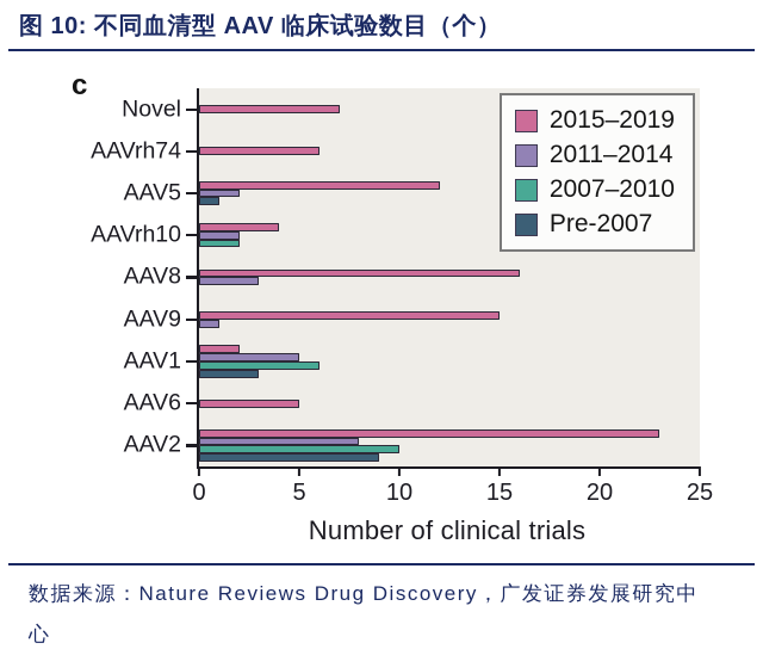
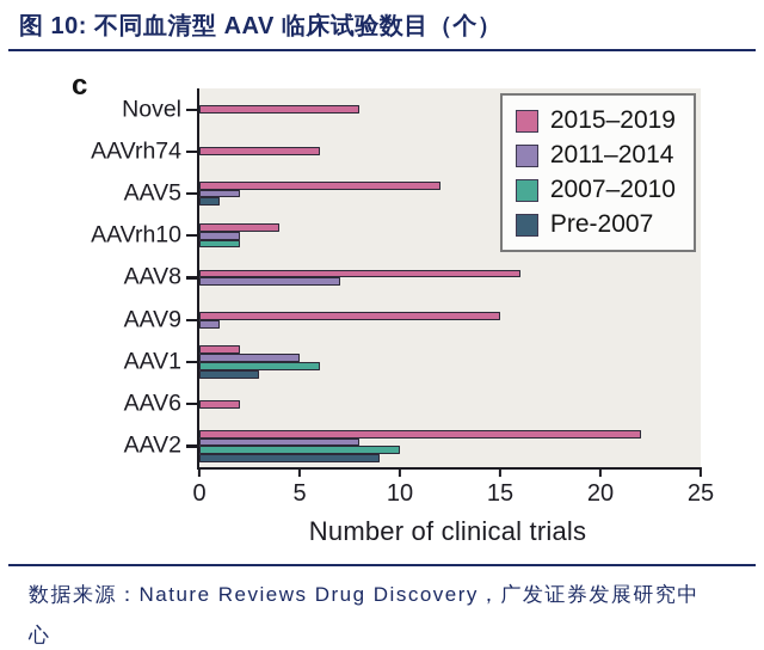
2015–2019/Novel: 7 -> 8
2011–2014/AAV8: 3 -> 7
2015–2019/AAV6: 5 -> 2
2015–2019/AAV2: 23 -> 22
